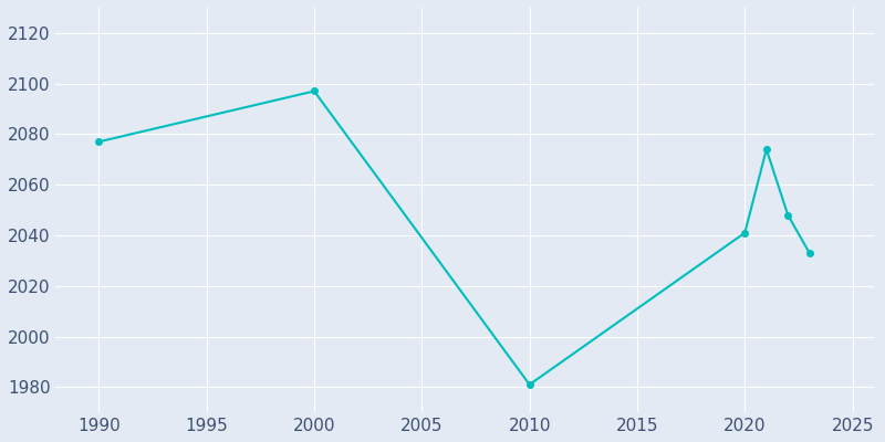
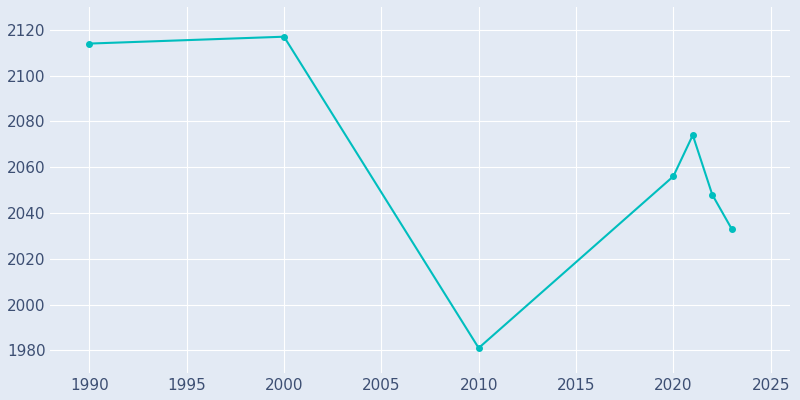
1990: 2077 -> 2114
2000: 2097 -> 2117
2020: 2041 -> 2056
